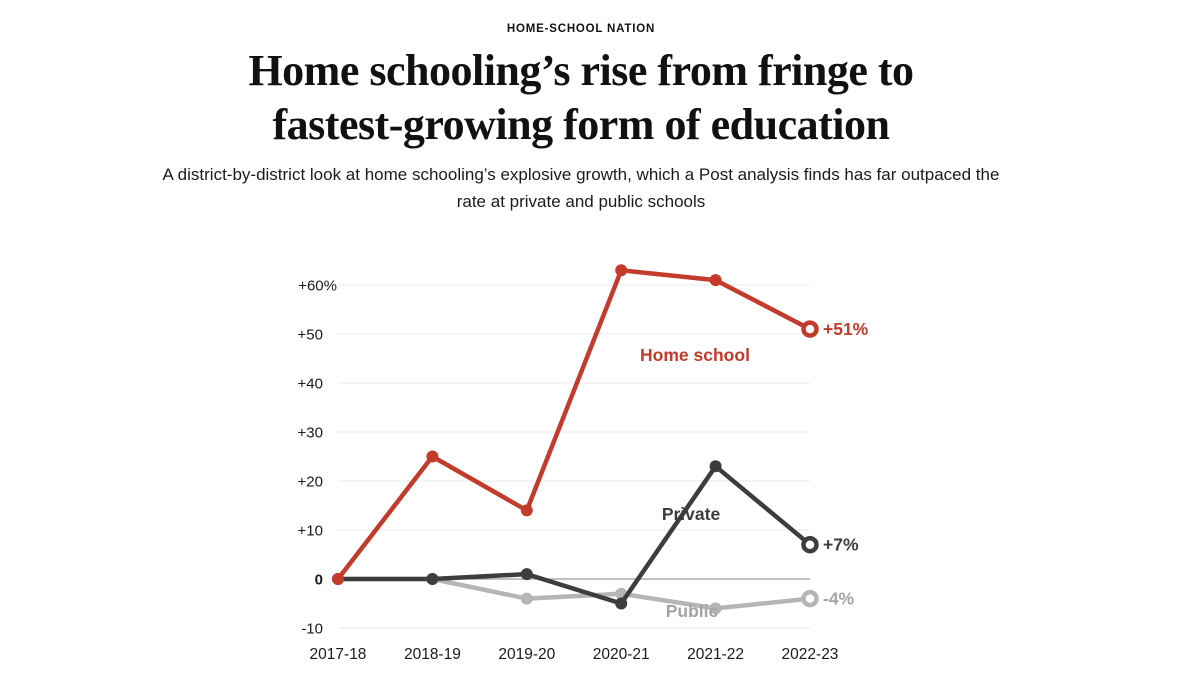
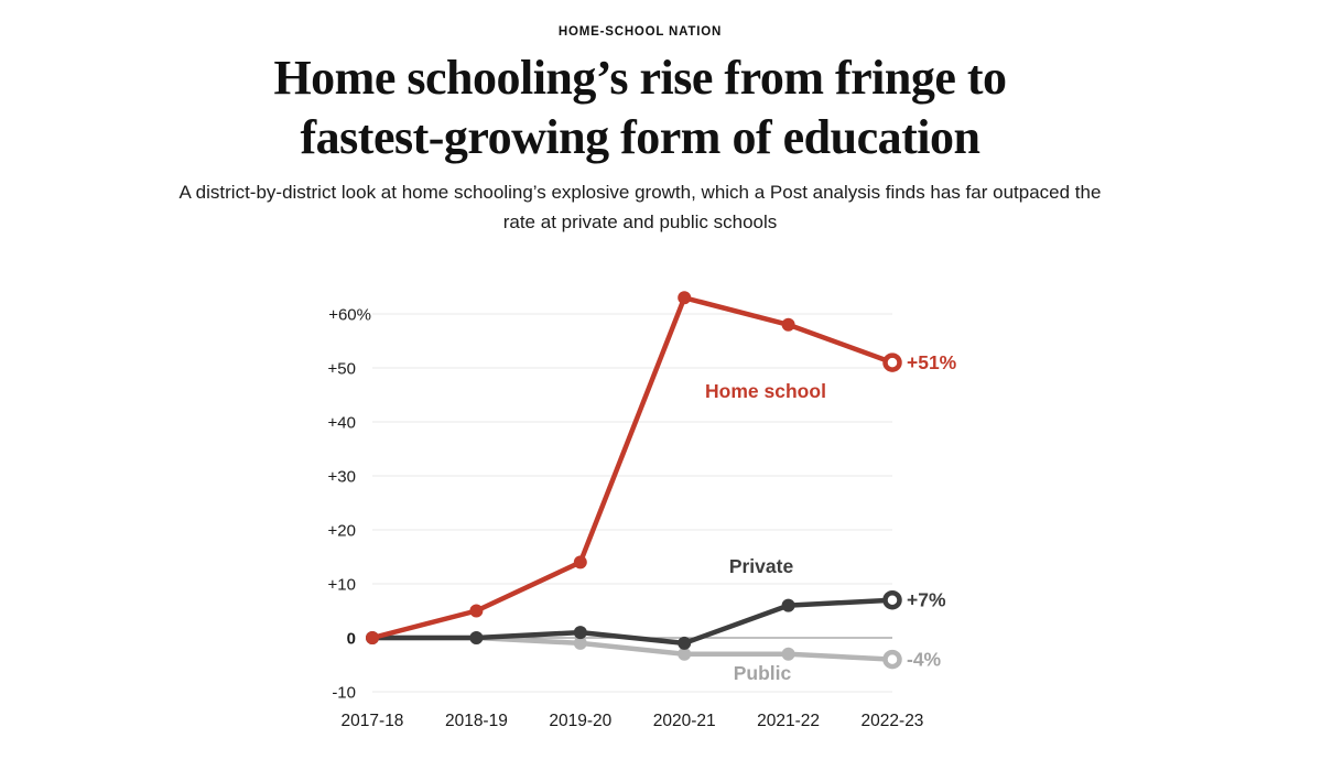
Home school/2018-19: 25 -> 5
Public/2019-20: -4 -> -1
Private/2020-21: -5 -> -1
Home school/2021-22: 61 -> 58
Private/2021-22: 23 -> 6
Public/2021-22: -6 -> -3
